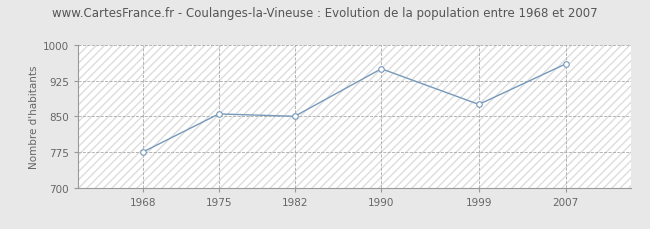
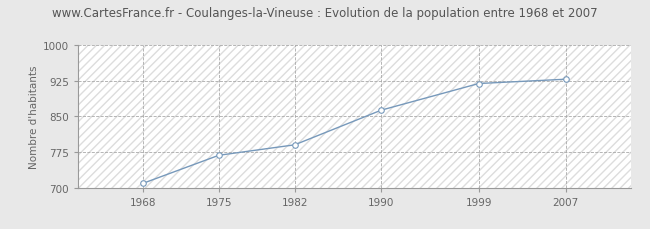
1968: 775 -> 709
1975: 855 -> 768
1982: 850 -> 790
1990: 950 -> 863
1999: 875 -> 919
2007: 960 -> 928
